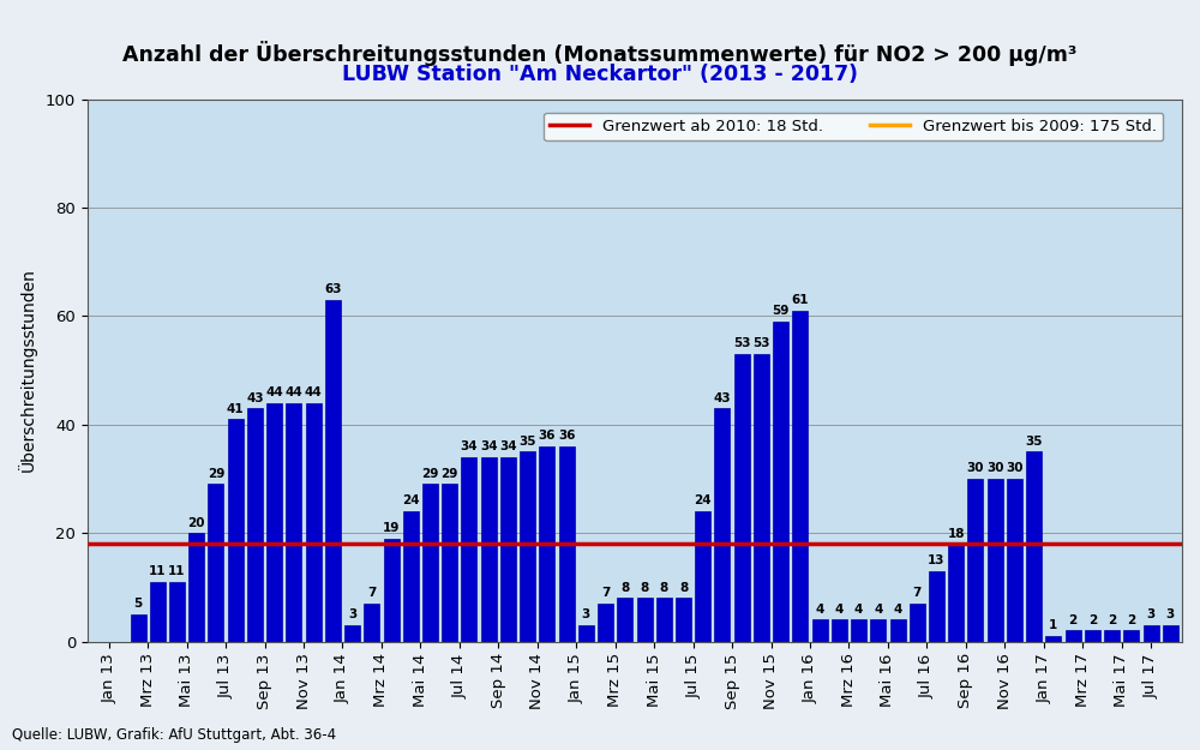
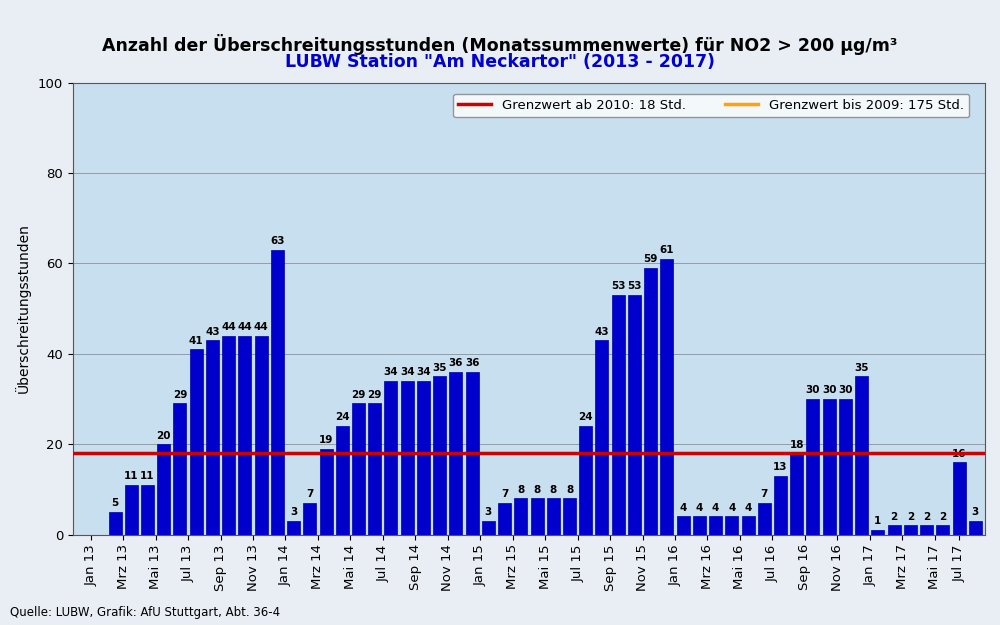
Jul 17: 3 -> 16
